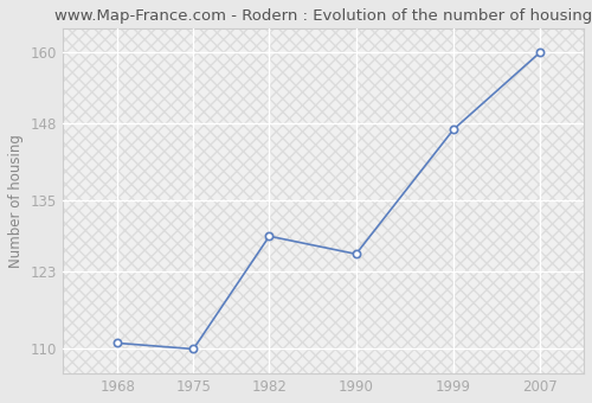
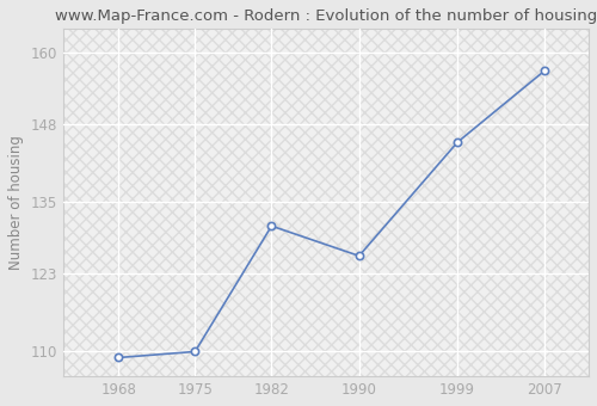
1968: 111 -> 109
1982: 129 -> 131
1999: 147 -> 145
2007: 160 -> 157
